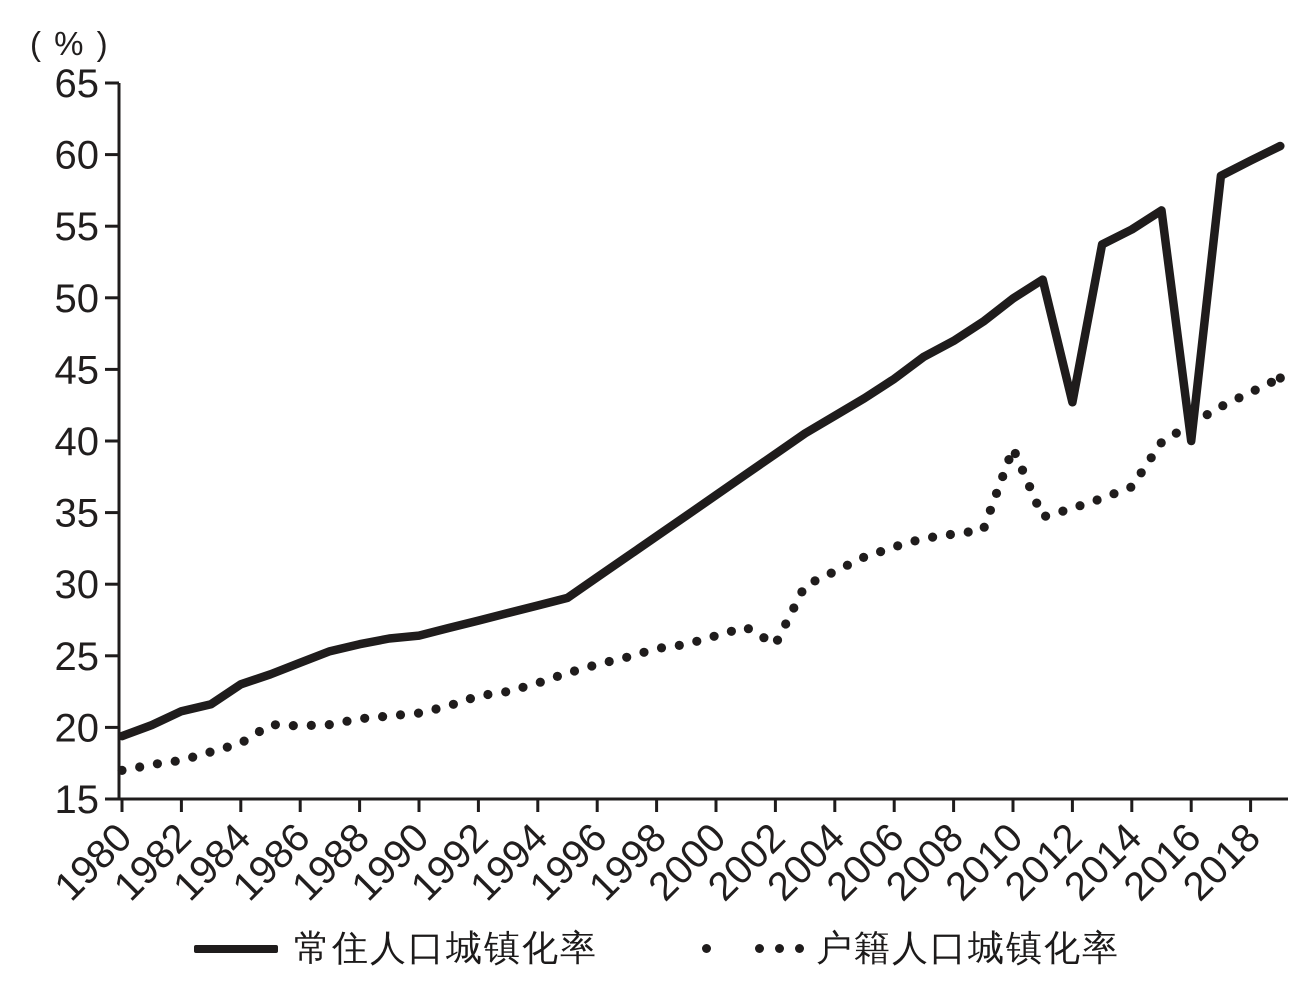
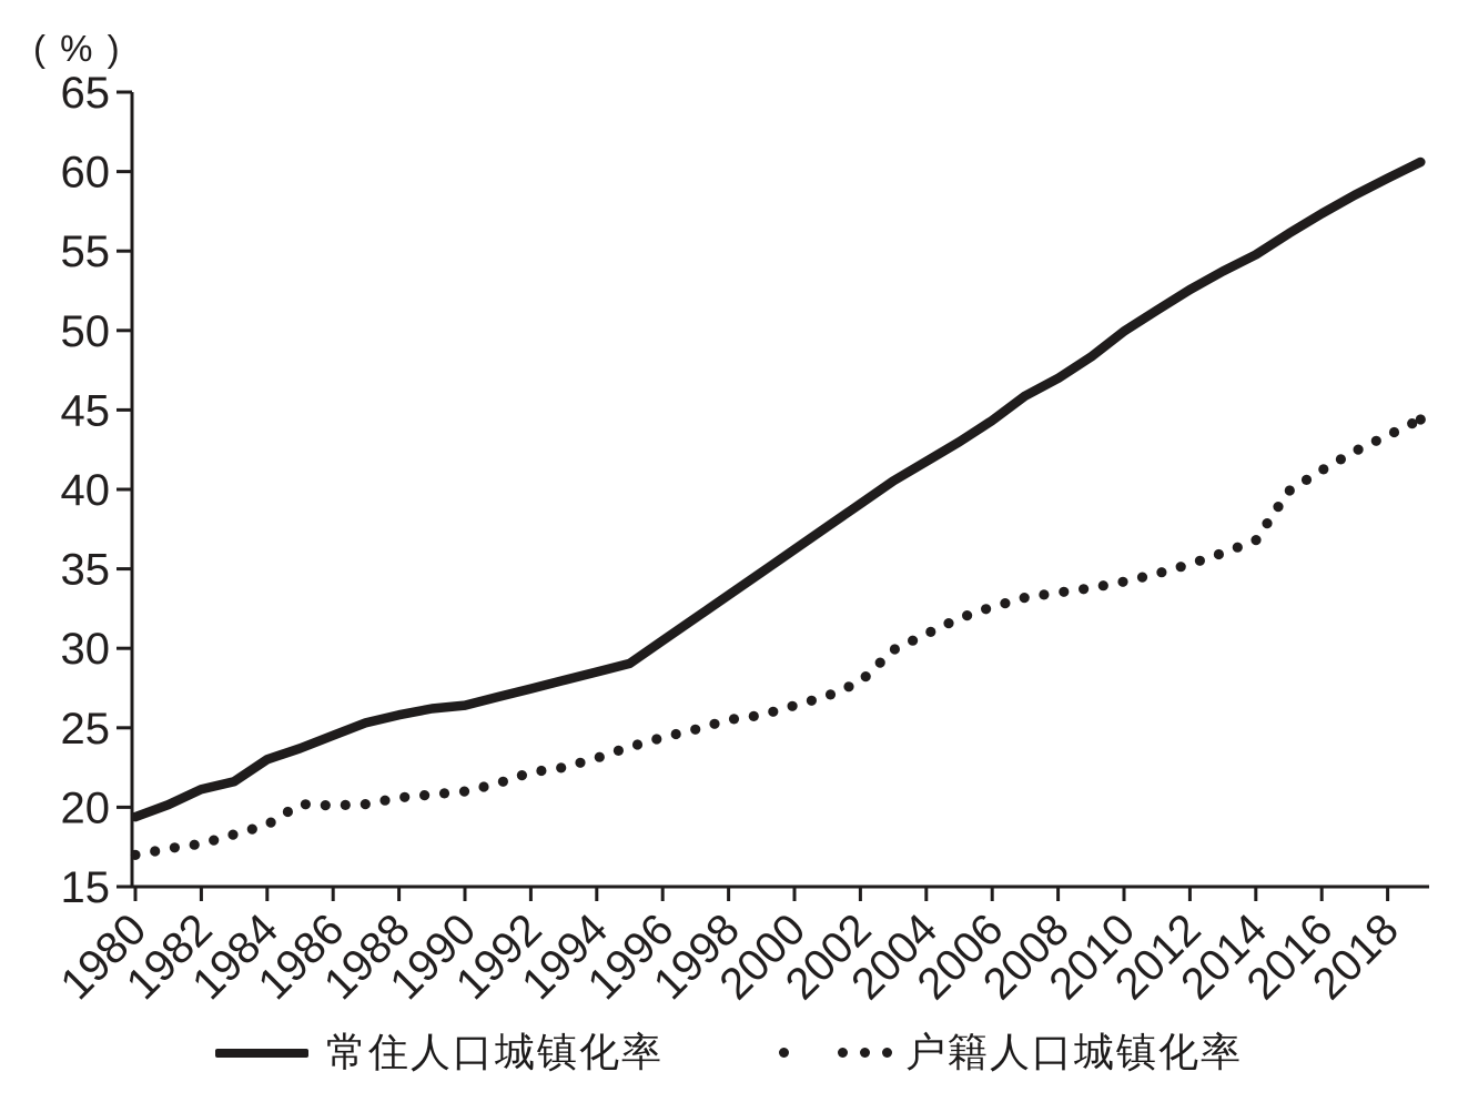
户籍人口城镇化率/2002: 25.8 -> 27.9
户籍人口城镇化率/2010: 39.5 -> 34.2
常住人口城镇化率/2012: 42.7 -> 52.6
常住人口城镇化率/2016: 40.0 -> 57.4
